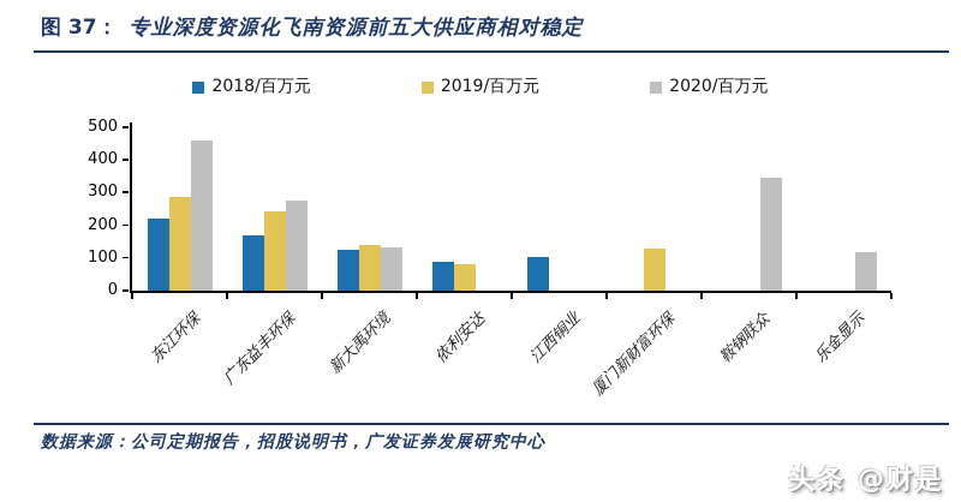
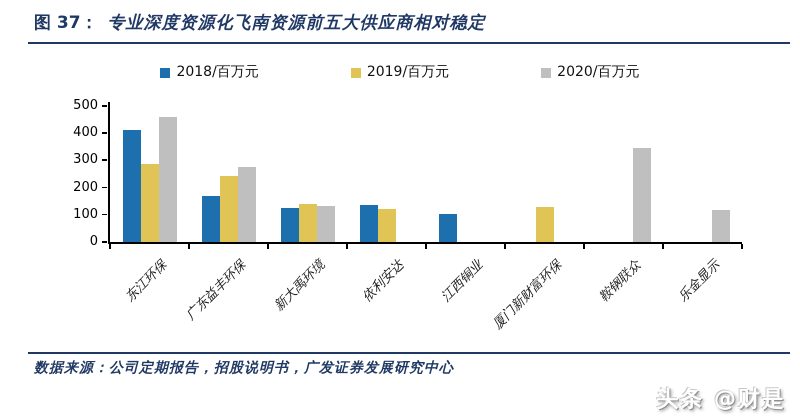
2018/百万元/东江环保: 220 -> 410
2018/百万元/依利安达: 90 -> 140
2019/百万元/依利安达: 80 -> 120
